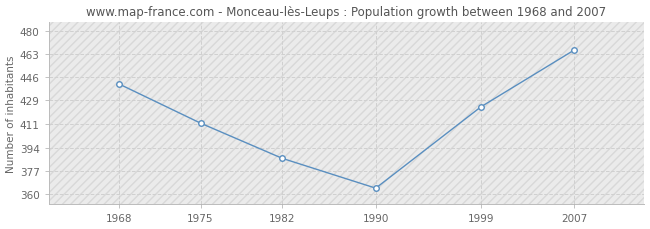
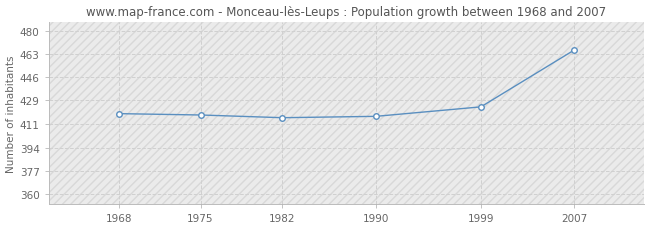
1968: 441 -> 419
1975: 412 -> 418
1982: 386 -> 416
1990: 364 -> 417
